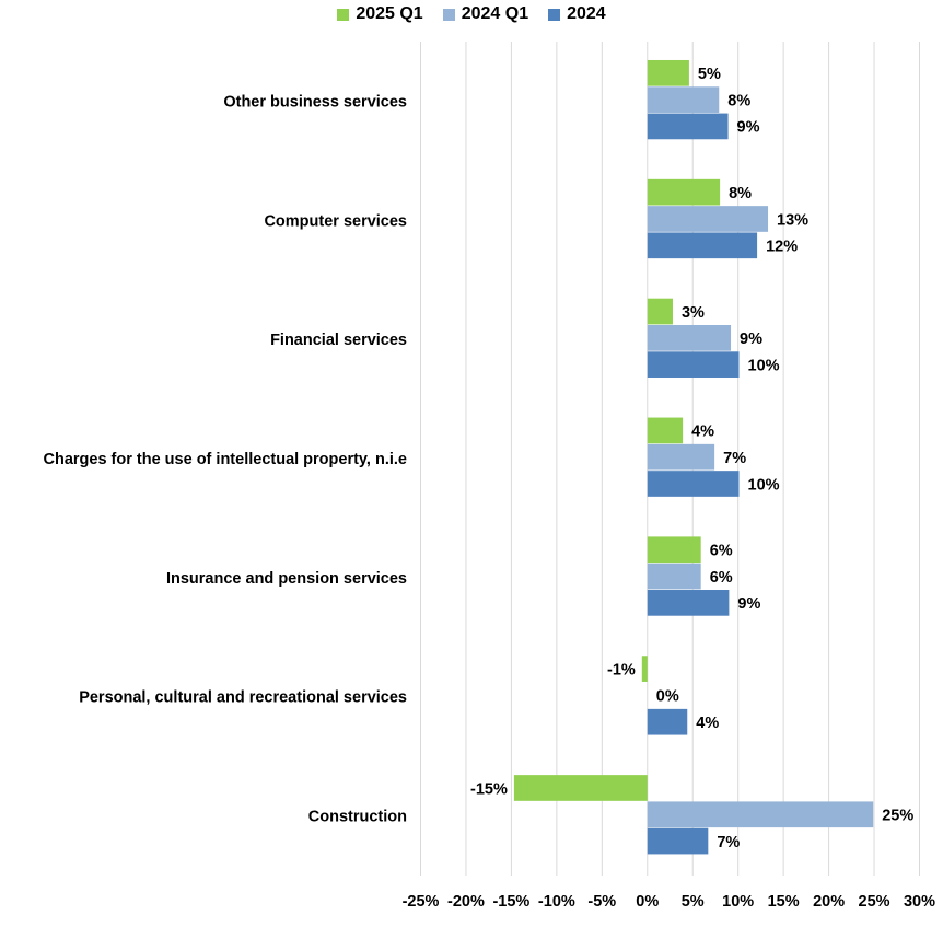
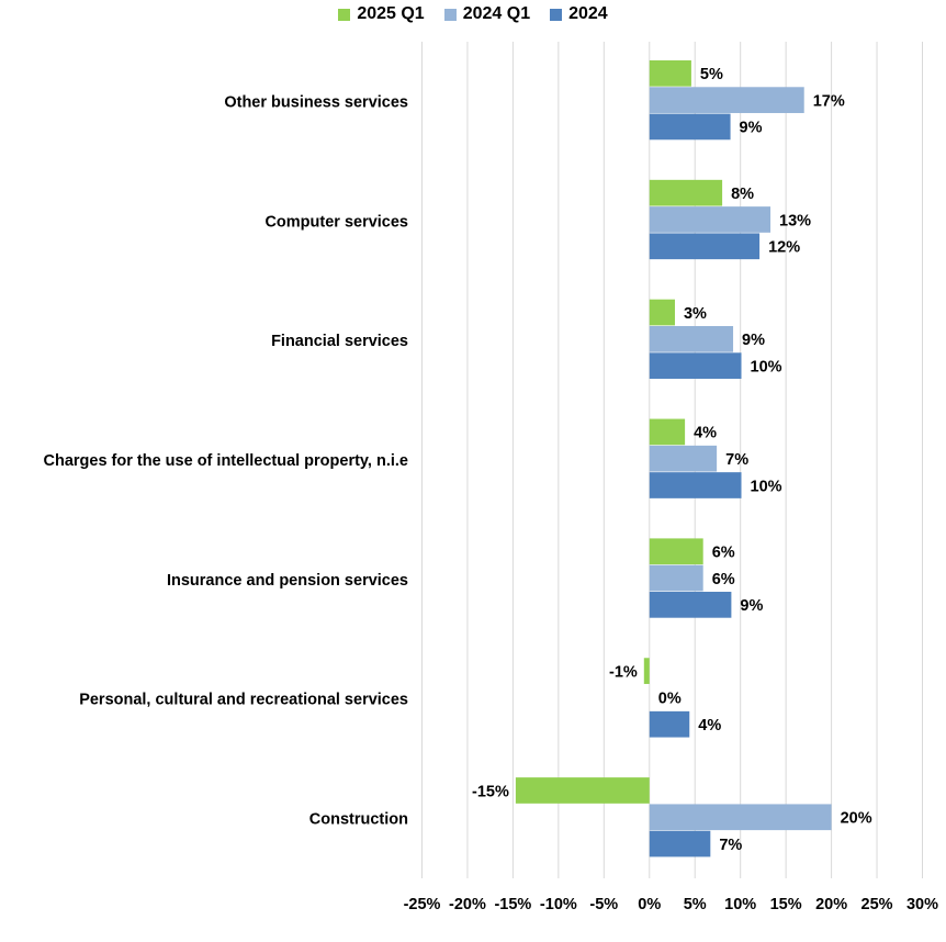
2024 Q1/Other business services: 8% -> 17%
2024 Q1/Construction: 25% -> 20%
